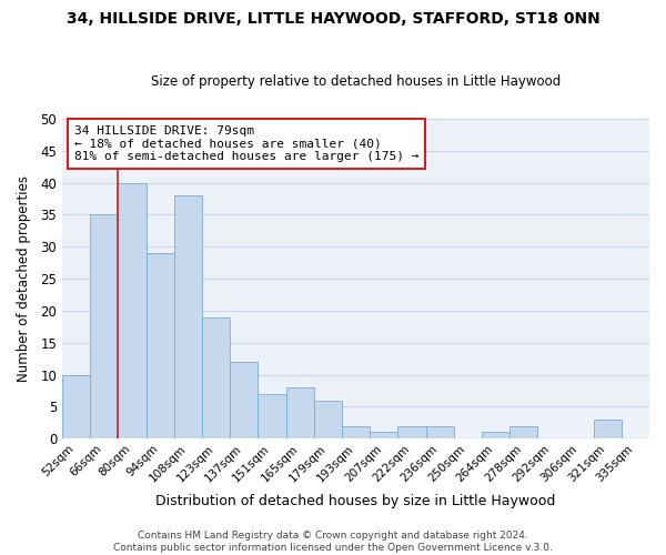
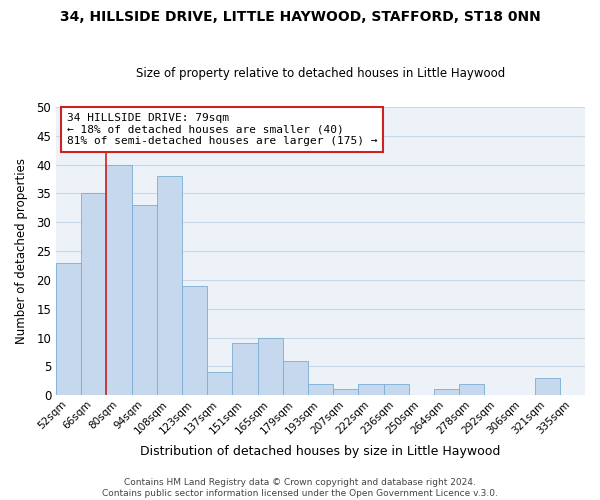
52sqm: 10 -> 23
94sqm: 29 -> 33
137sqm: 12 -> 4
151sqm: 7 -> 9
165sqm: 8 -> 10
